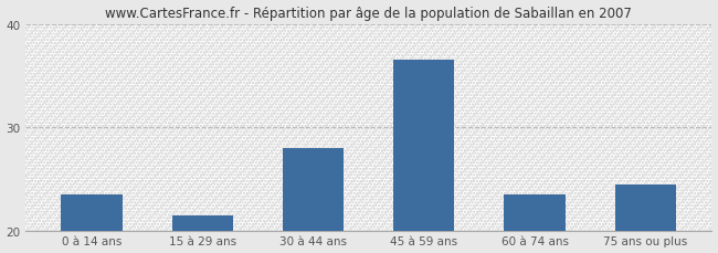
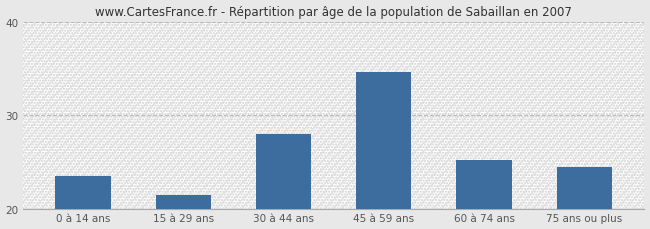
45 à 59 ans: 36.5 -> 34.6
60 à 74 ans: 23.5 -> 25.2
